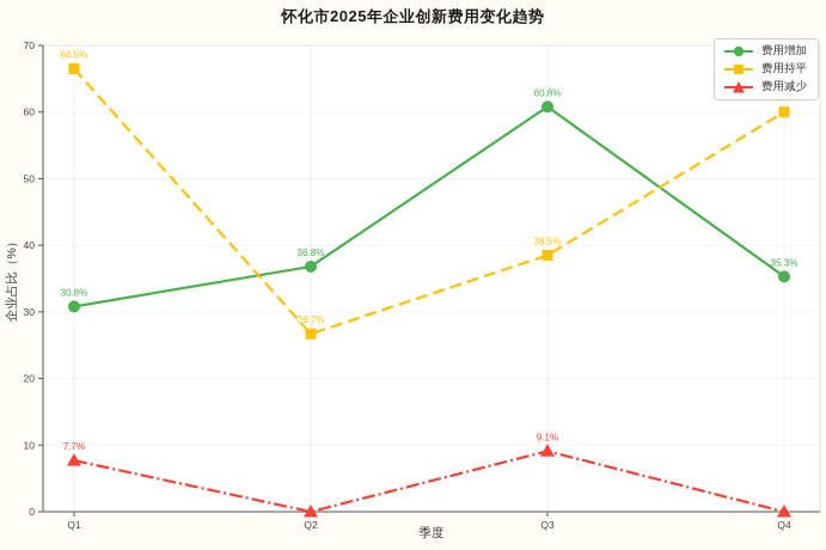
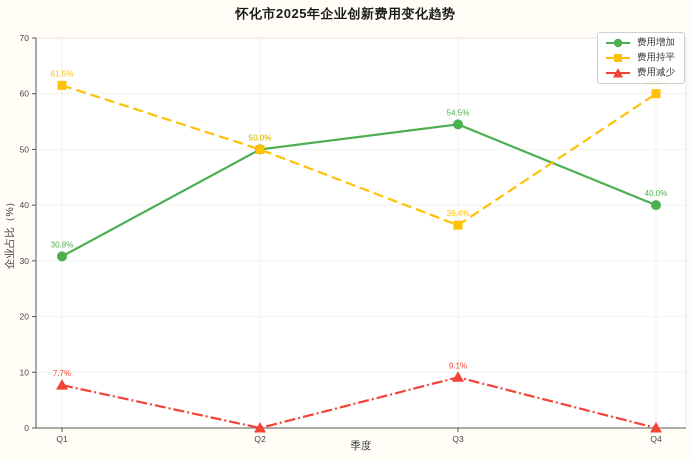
费用持平/Q1: 66.5% -> 61.5%
费用增加/Q2: 36.8% -> 50.0%
费用持平/Q2: 26.7% -> 50.0%
费用增加/Q3: 60.8% -> 54.5%
费用持平/Q3: 38.5% -> 36.4%
费用增加/Q4: 35.3% -> 40.0%
